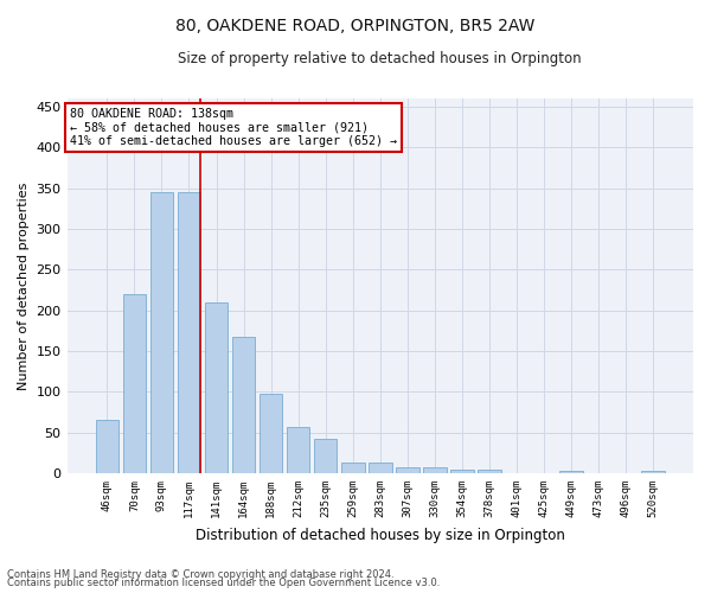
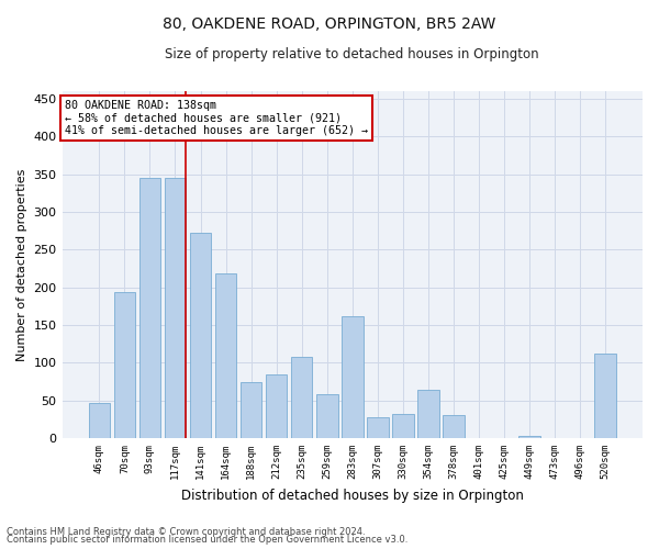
46sqm: 65 -> 46
70sqm: 220 -> 194
141sqm: 210 -> 272
164sqm: 168 -> 218
188sqm: 97 -> 74
212sqm: 57 -> 84
235sqm: 42 -> 108
259sqm: 13 -> 58
283sqm: 13 -> 162
307sqm: 7 -> 28
330sqm: 7 -> 32
354sqm: 5 -> 64
378sqm: 5 -> 30
520sqm: 3 -> 112
